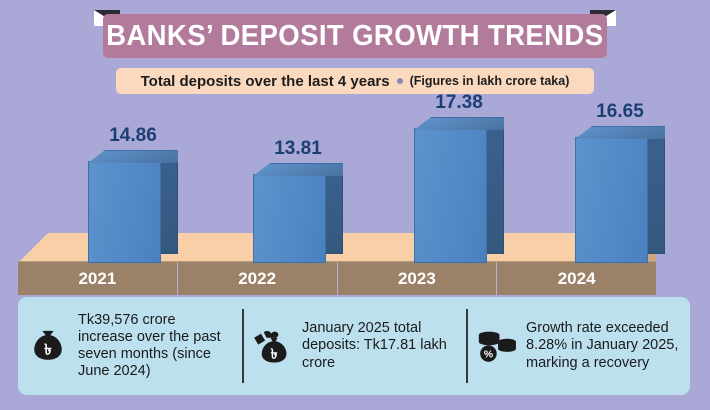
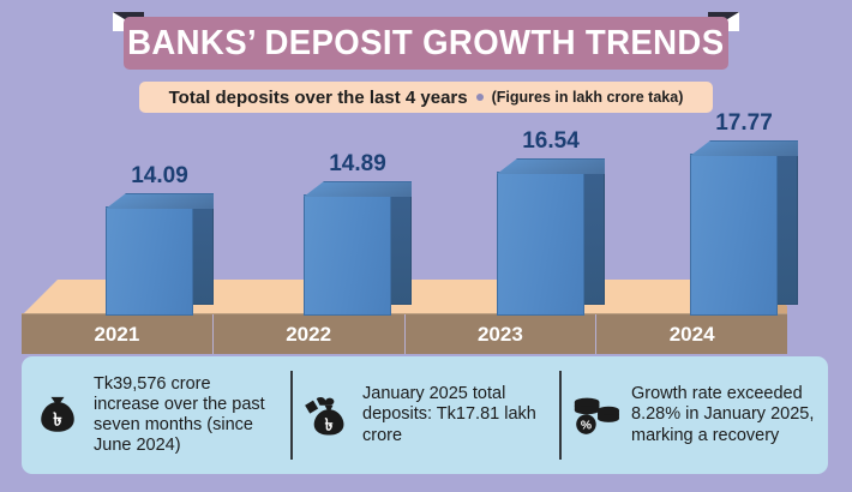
2021: 14.86 -> 14.09
2022: 13.81 -> 14.89
2023: 17.38 -> 16.54
2024: 16.65 -> 17.77
